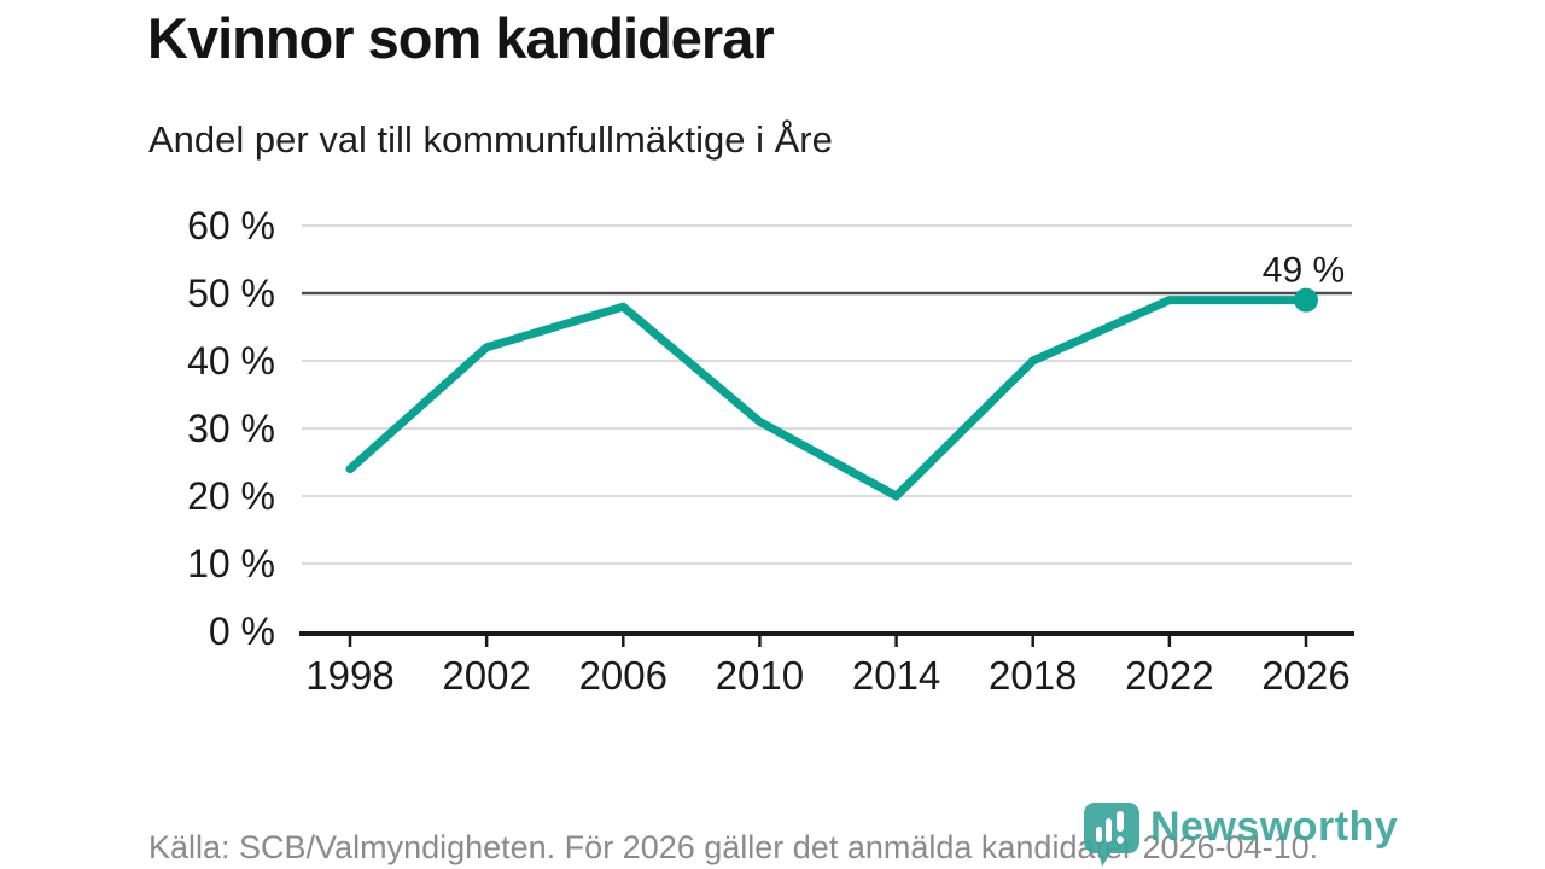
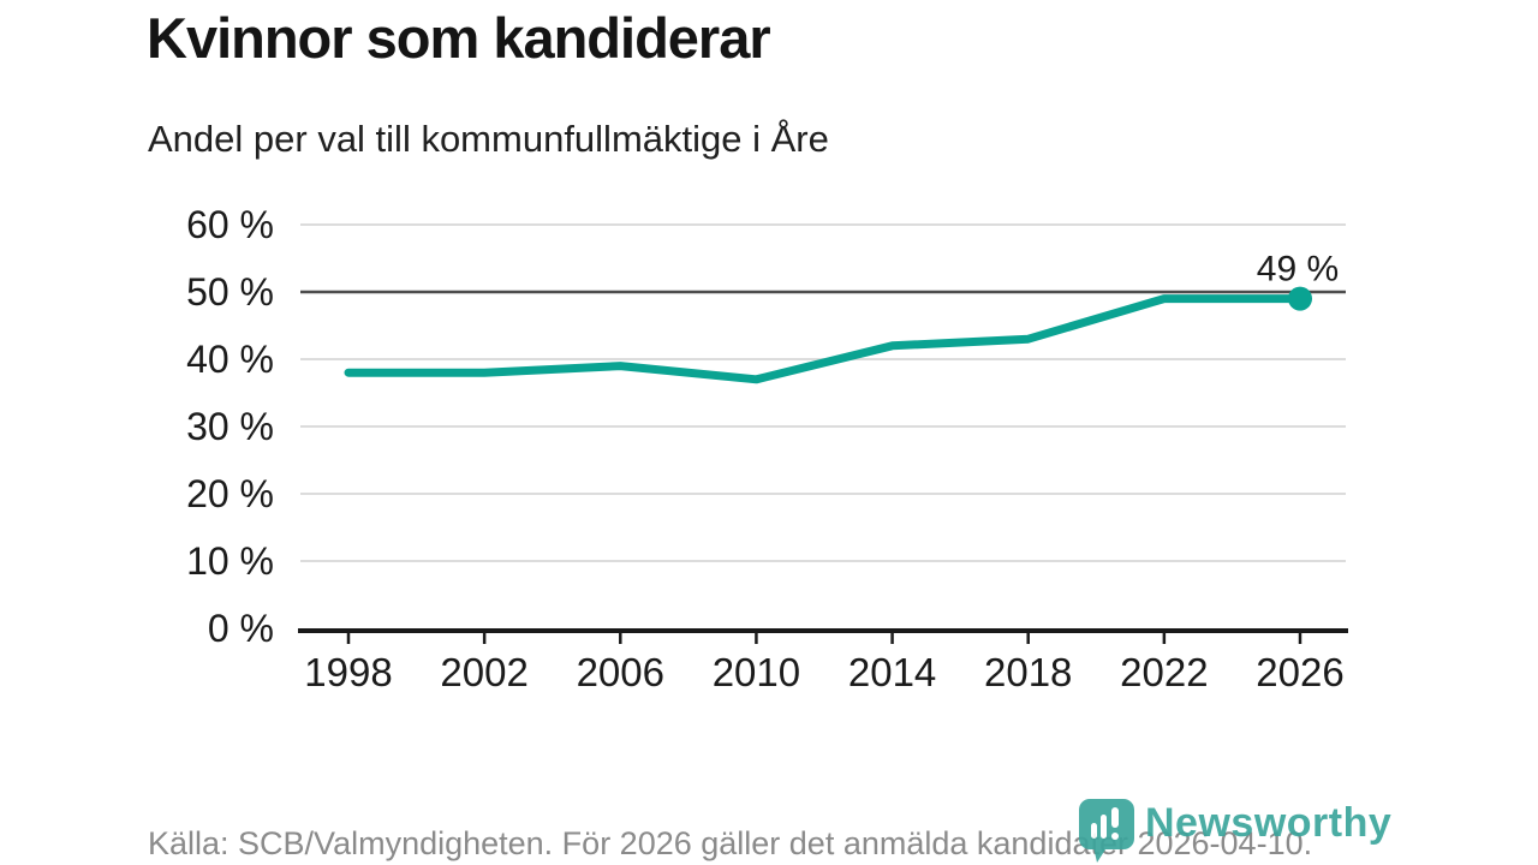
1998: 24% -> 38%
2002: 42% -> 38%
2006: 48% -> 39%
2010: 31% -> 37%
2014: 20% -> 42%
2018: 40% -> 43%
